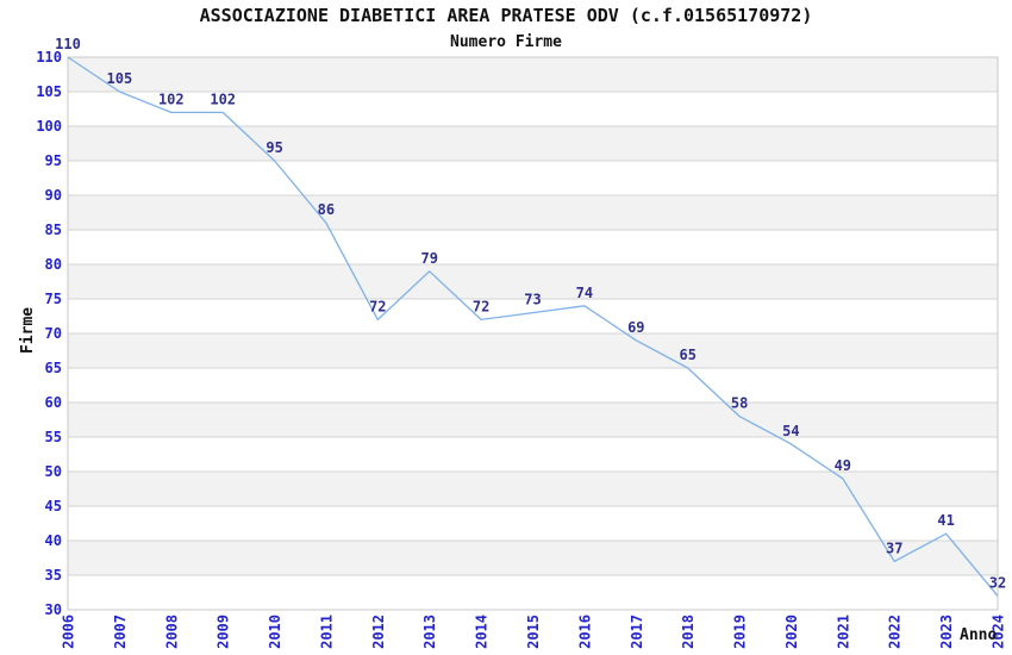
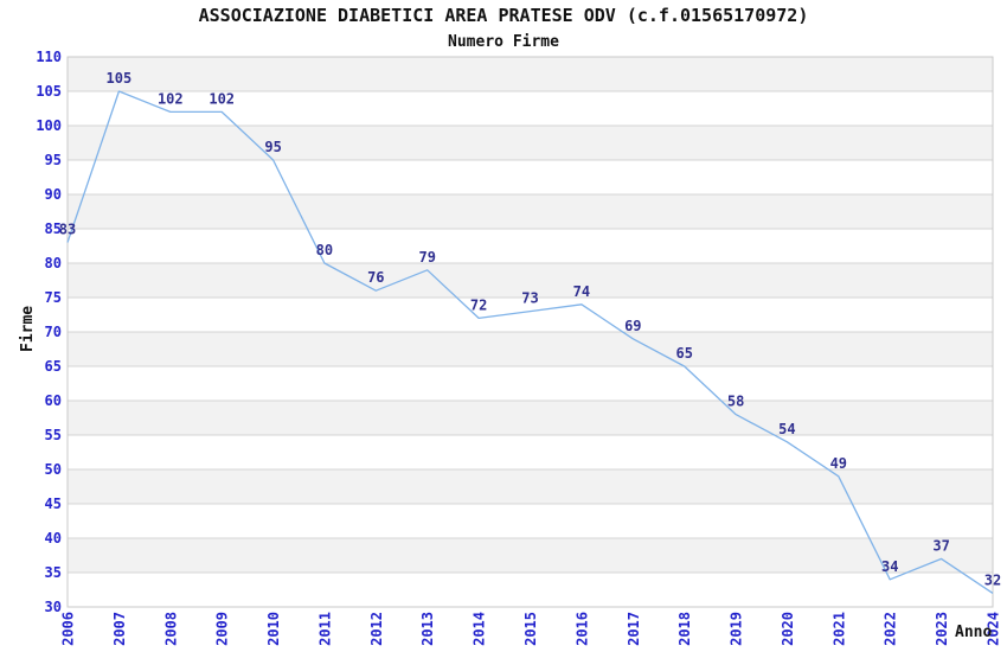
2006: 110 -> 83
2011: 86 -> 80
2012: 72 -> 76
2022: 37 -> 34
2023: 41 -> 37
